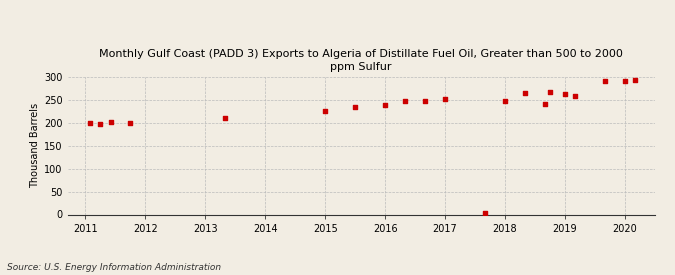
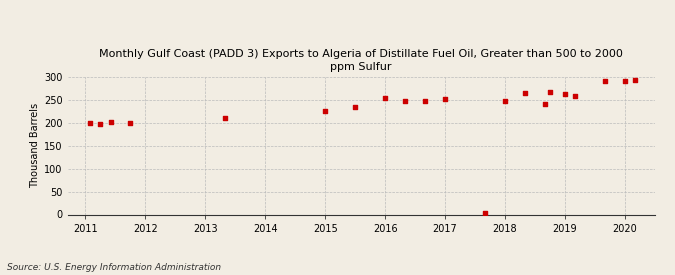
2016: 238 -> 255
